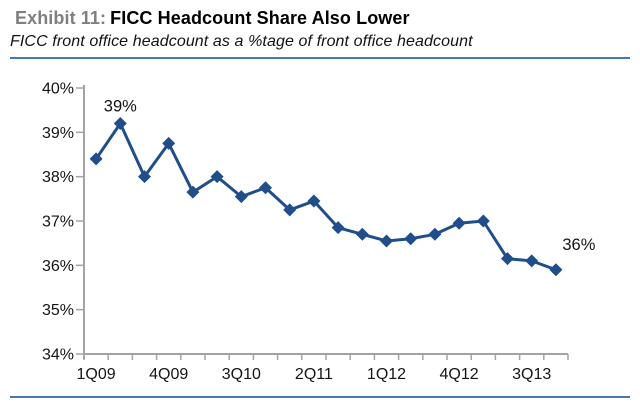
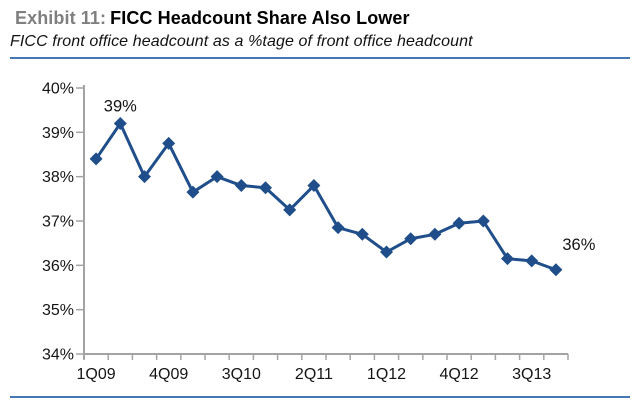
3Q10: 37.5% -> 37.8%
2Q11: 37.5% -> 37.8%
1Q12: 36.5% -> 36.3%
